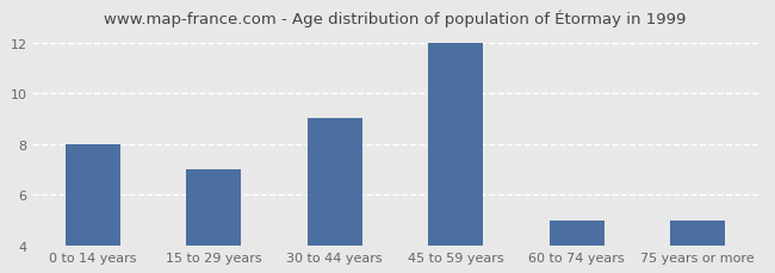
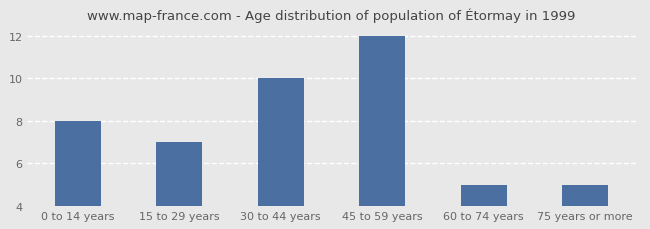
30 to 44 years: 9 -> 10
